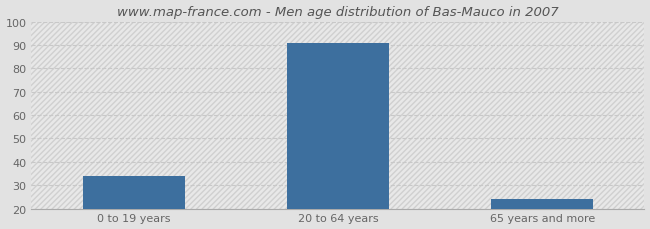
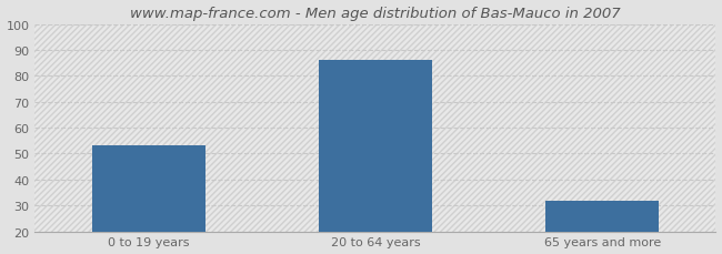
0 to 19 years: 34 -> 53
20 to 64 years: 91 -> 86
65 years and more: 24 -> 32
